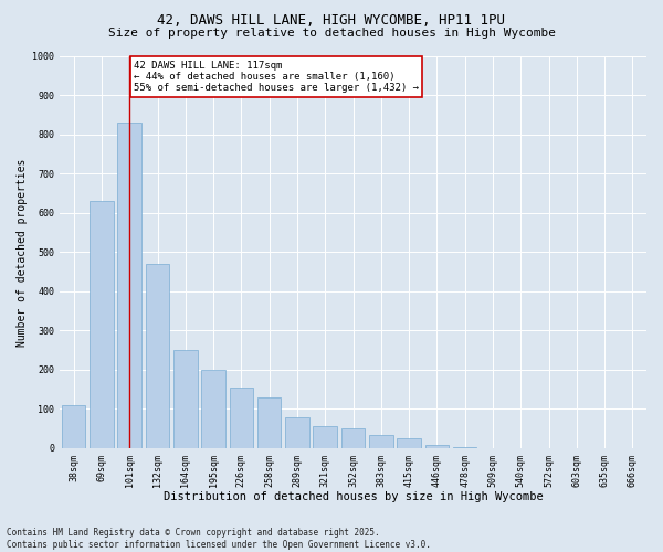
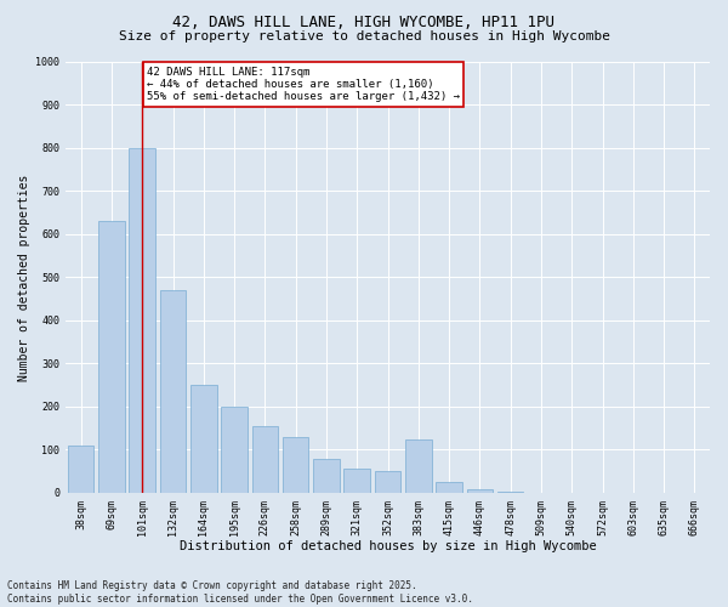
101sqm: 830 -> 800
383sqm: 35 -> 125
